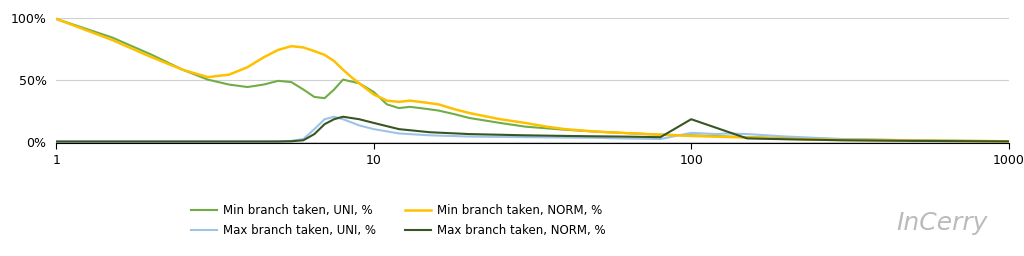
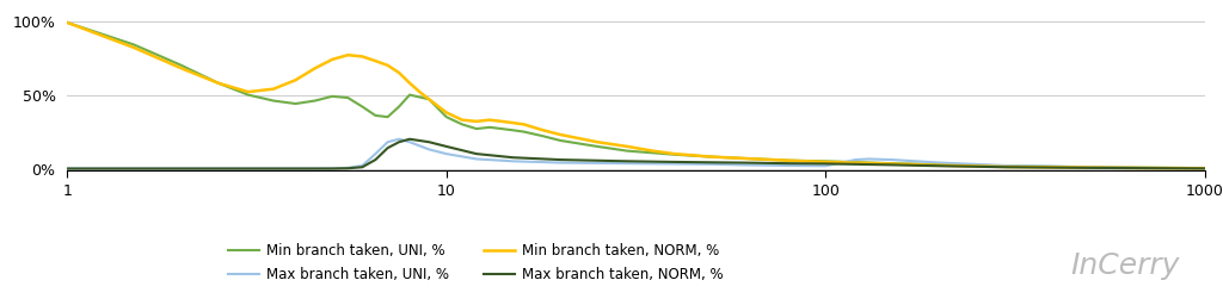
Min branch taken, UNI, %/10: 40% -> 35%
Max branch taken, UNI, %/100: 7% -> 2%
Max branch taken, NORM, %/100: 18% -> 3%
